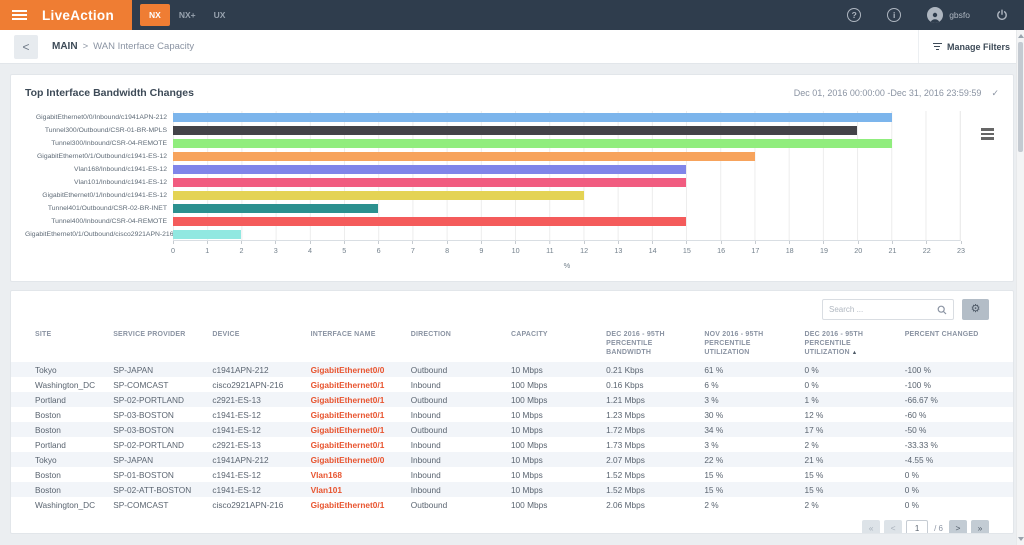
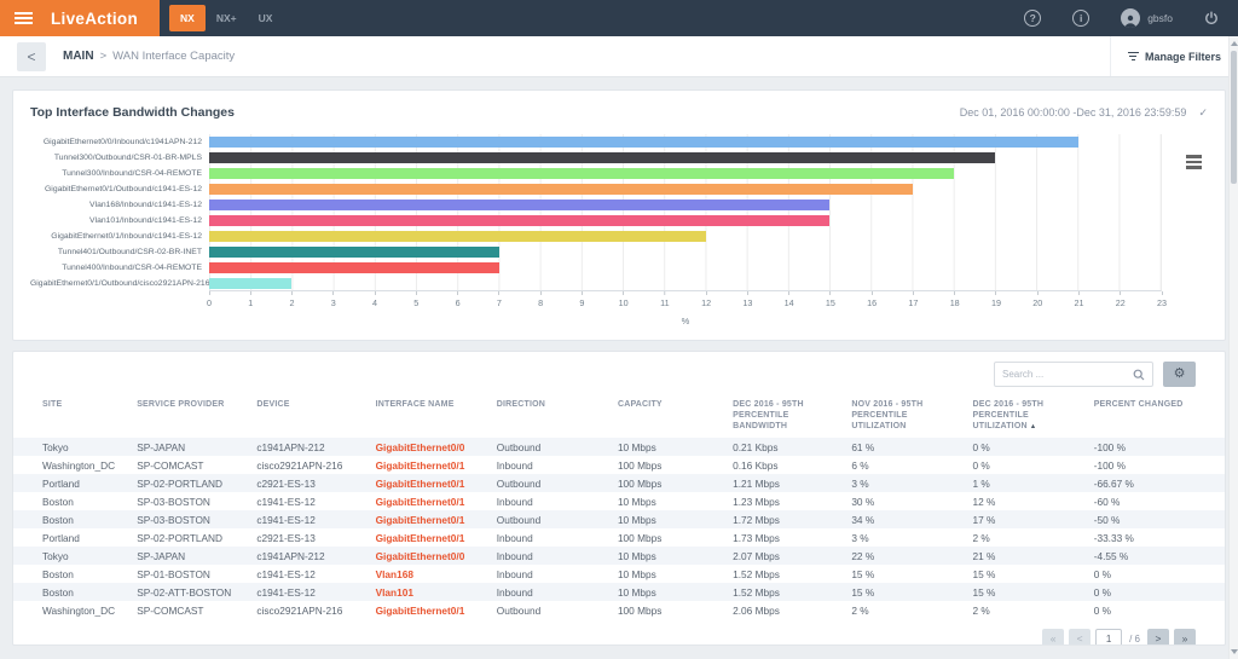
Tunnel300/Outbound/CSR-01-BR-MPLS: 20 -> 19
Tunnel300/Inbound/CSR-04-REMOTE: 21 -> 18
Tunnel401/Outbound/CSR-02-BR-INET: 6 -> 7
Tunnel400/Inbound/CSR-04-REMOTE: 15 -> 7
